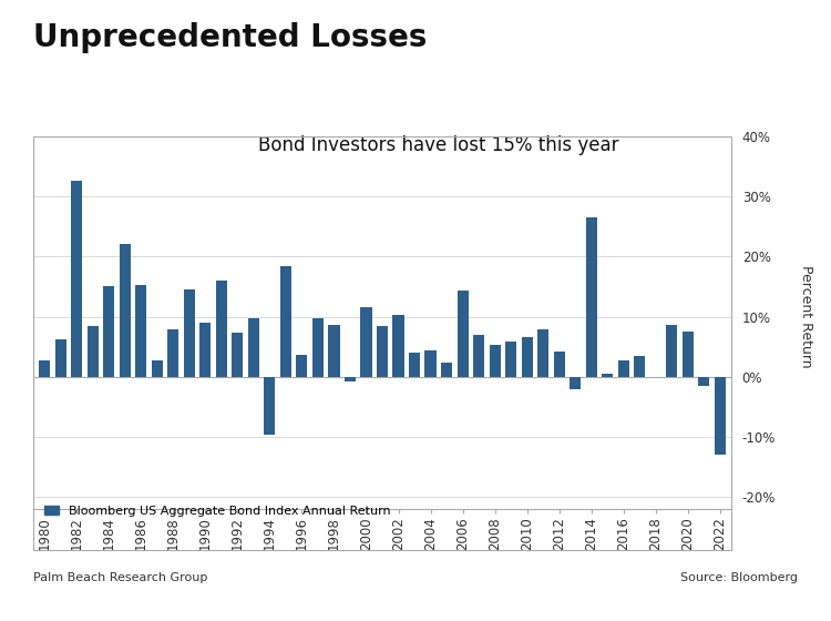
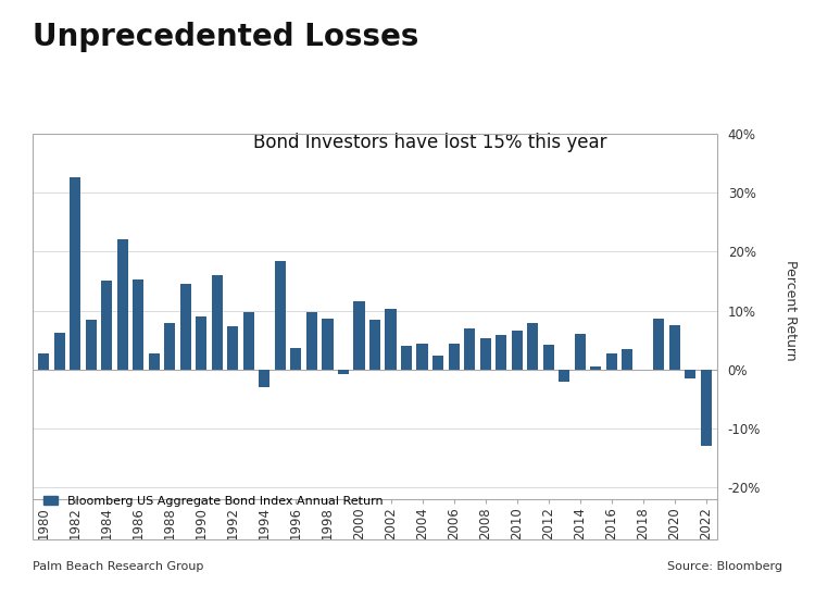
1994: -9.6% -> -2.9%
2006: 14.4% -> 4.3%
2014: 26.6% -> 6.0%
